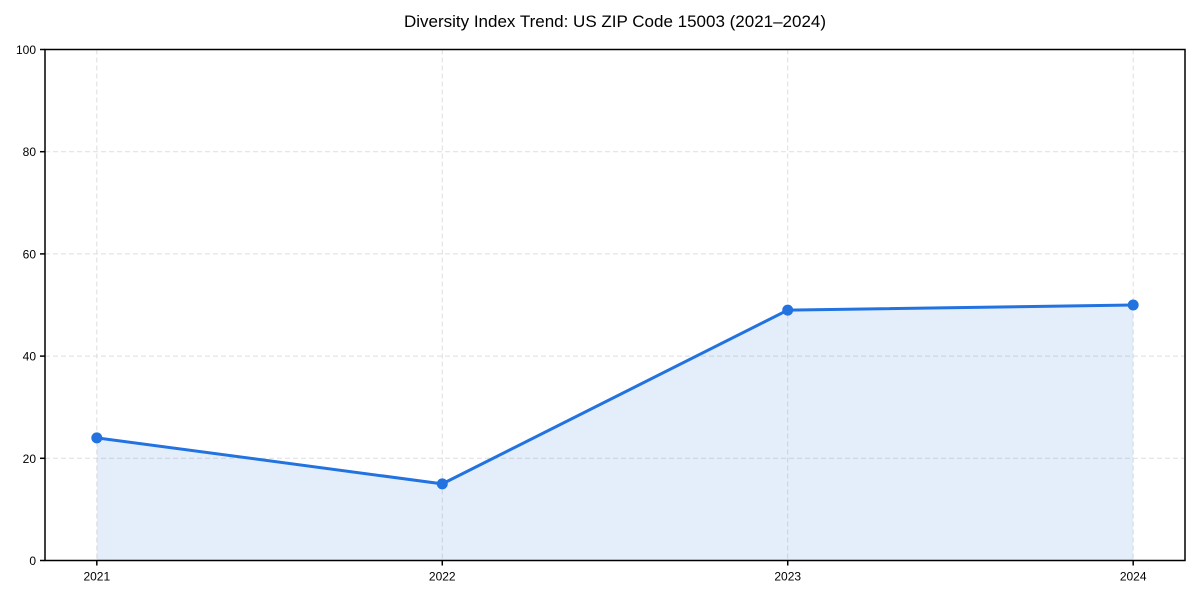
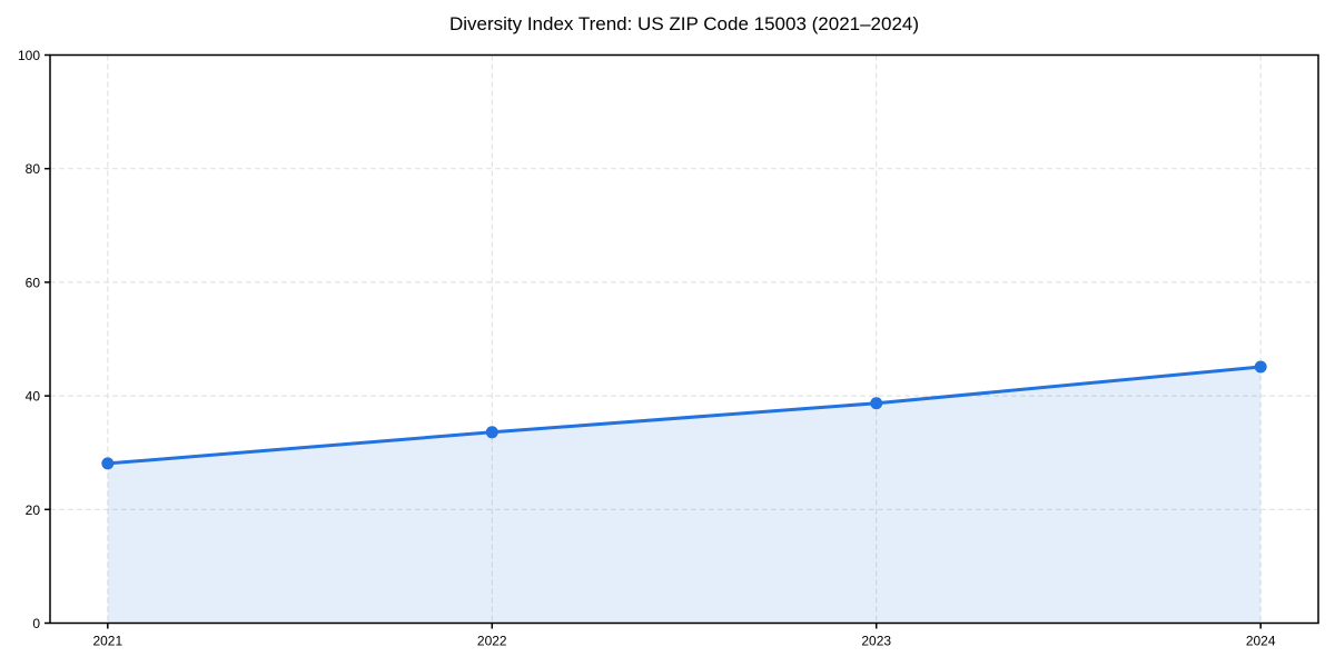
2021: 24 -> 28
2022: 15 -> 34
2023: 49 -> 39
2024: 50 -> 45
